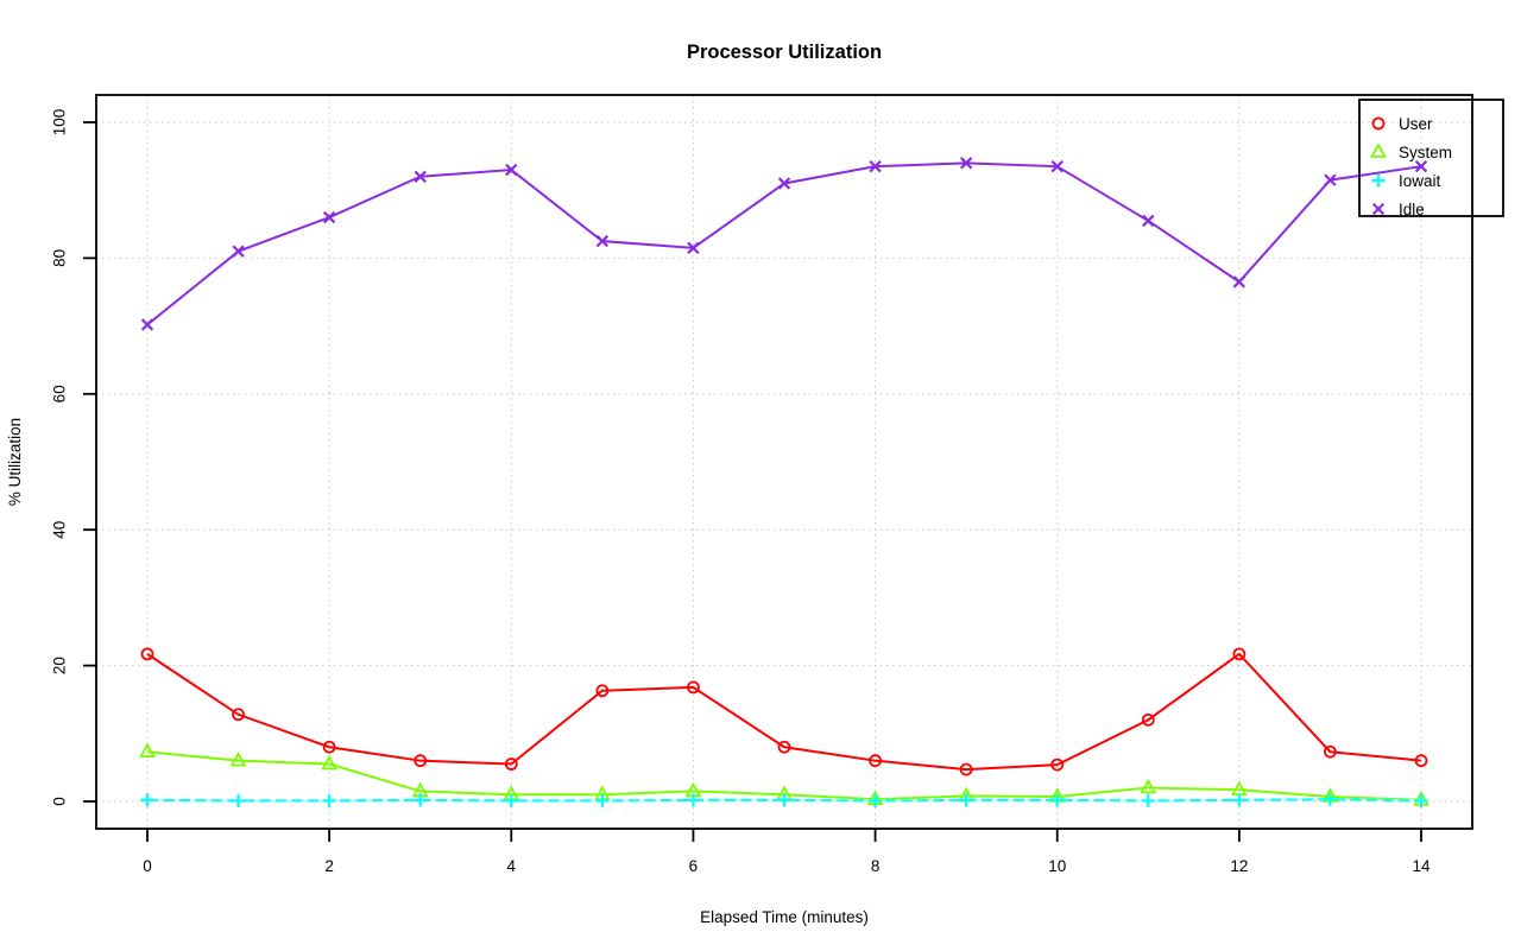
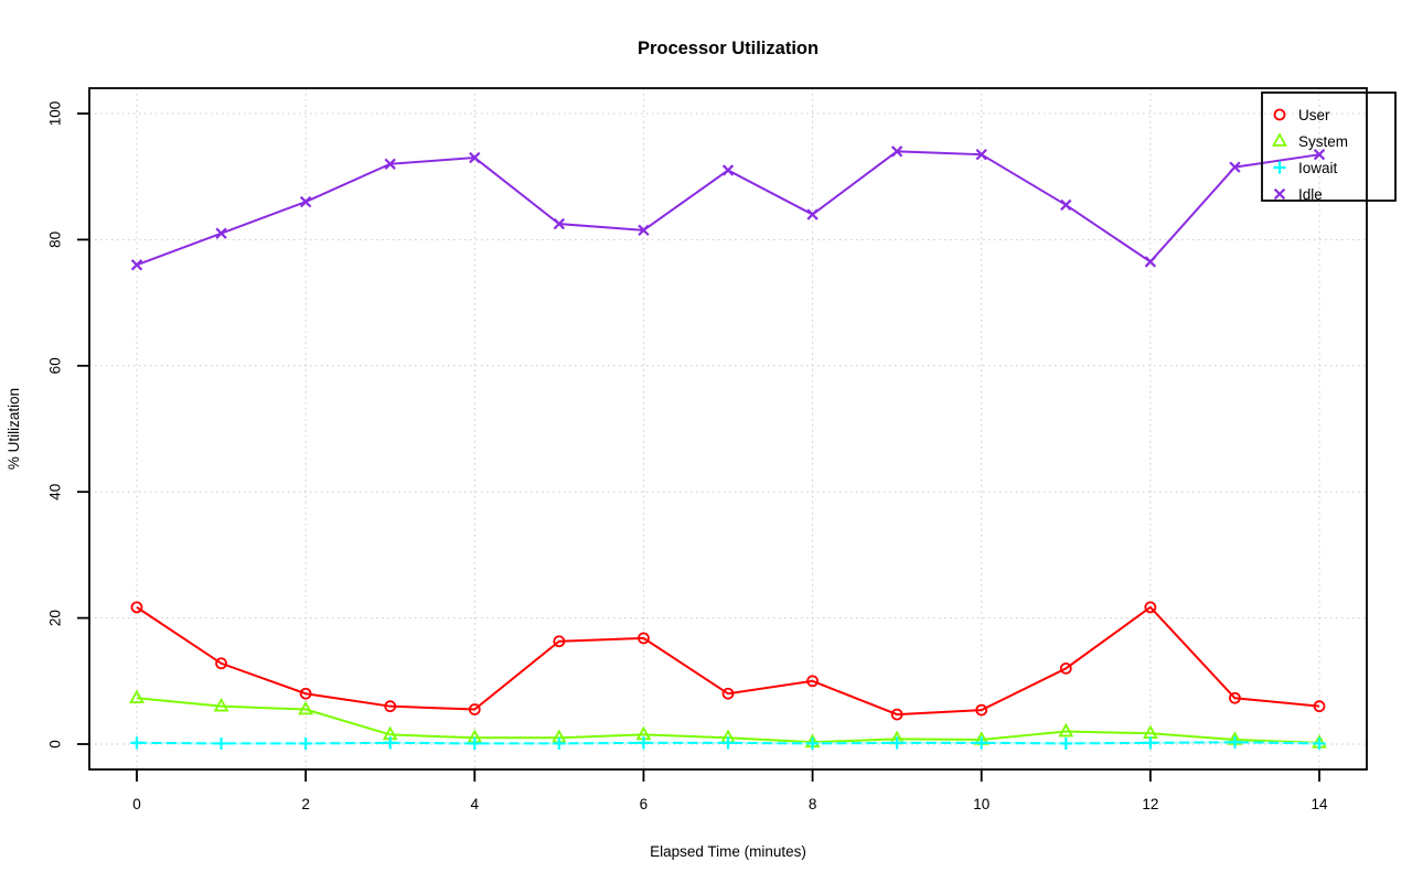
Idle/0: 70 -> 76
User/8: 6 -> 10
Idle/8: 94 -> 84
